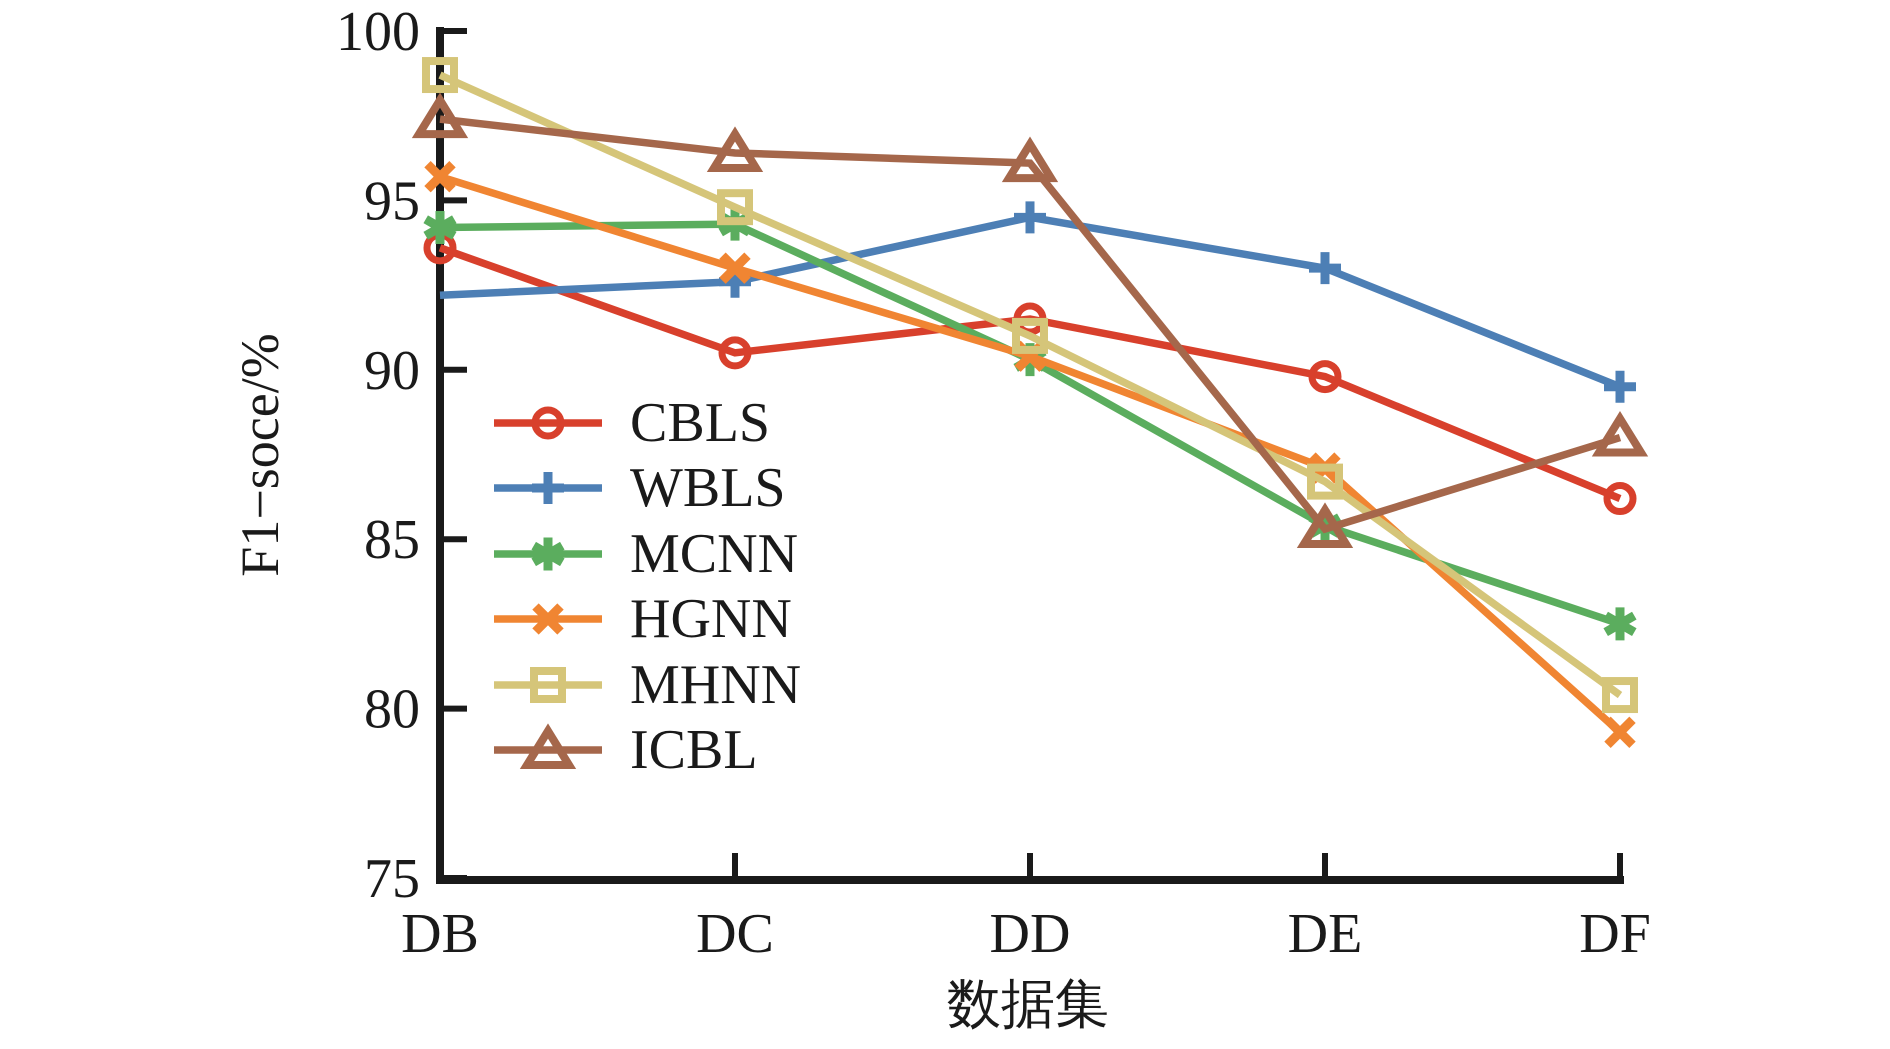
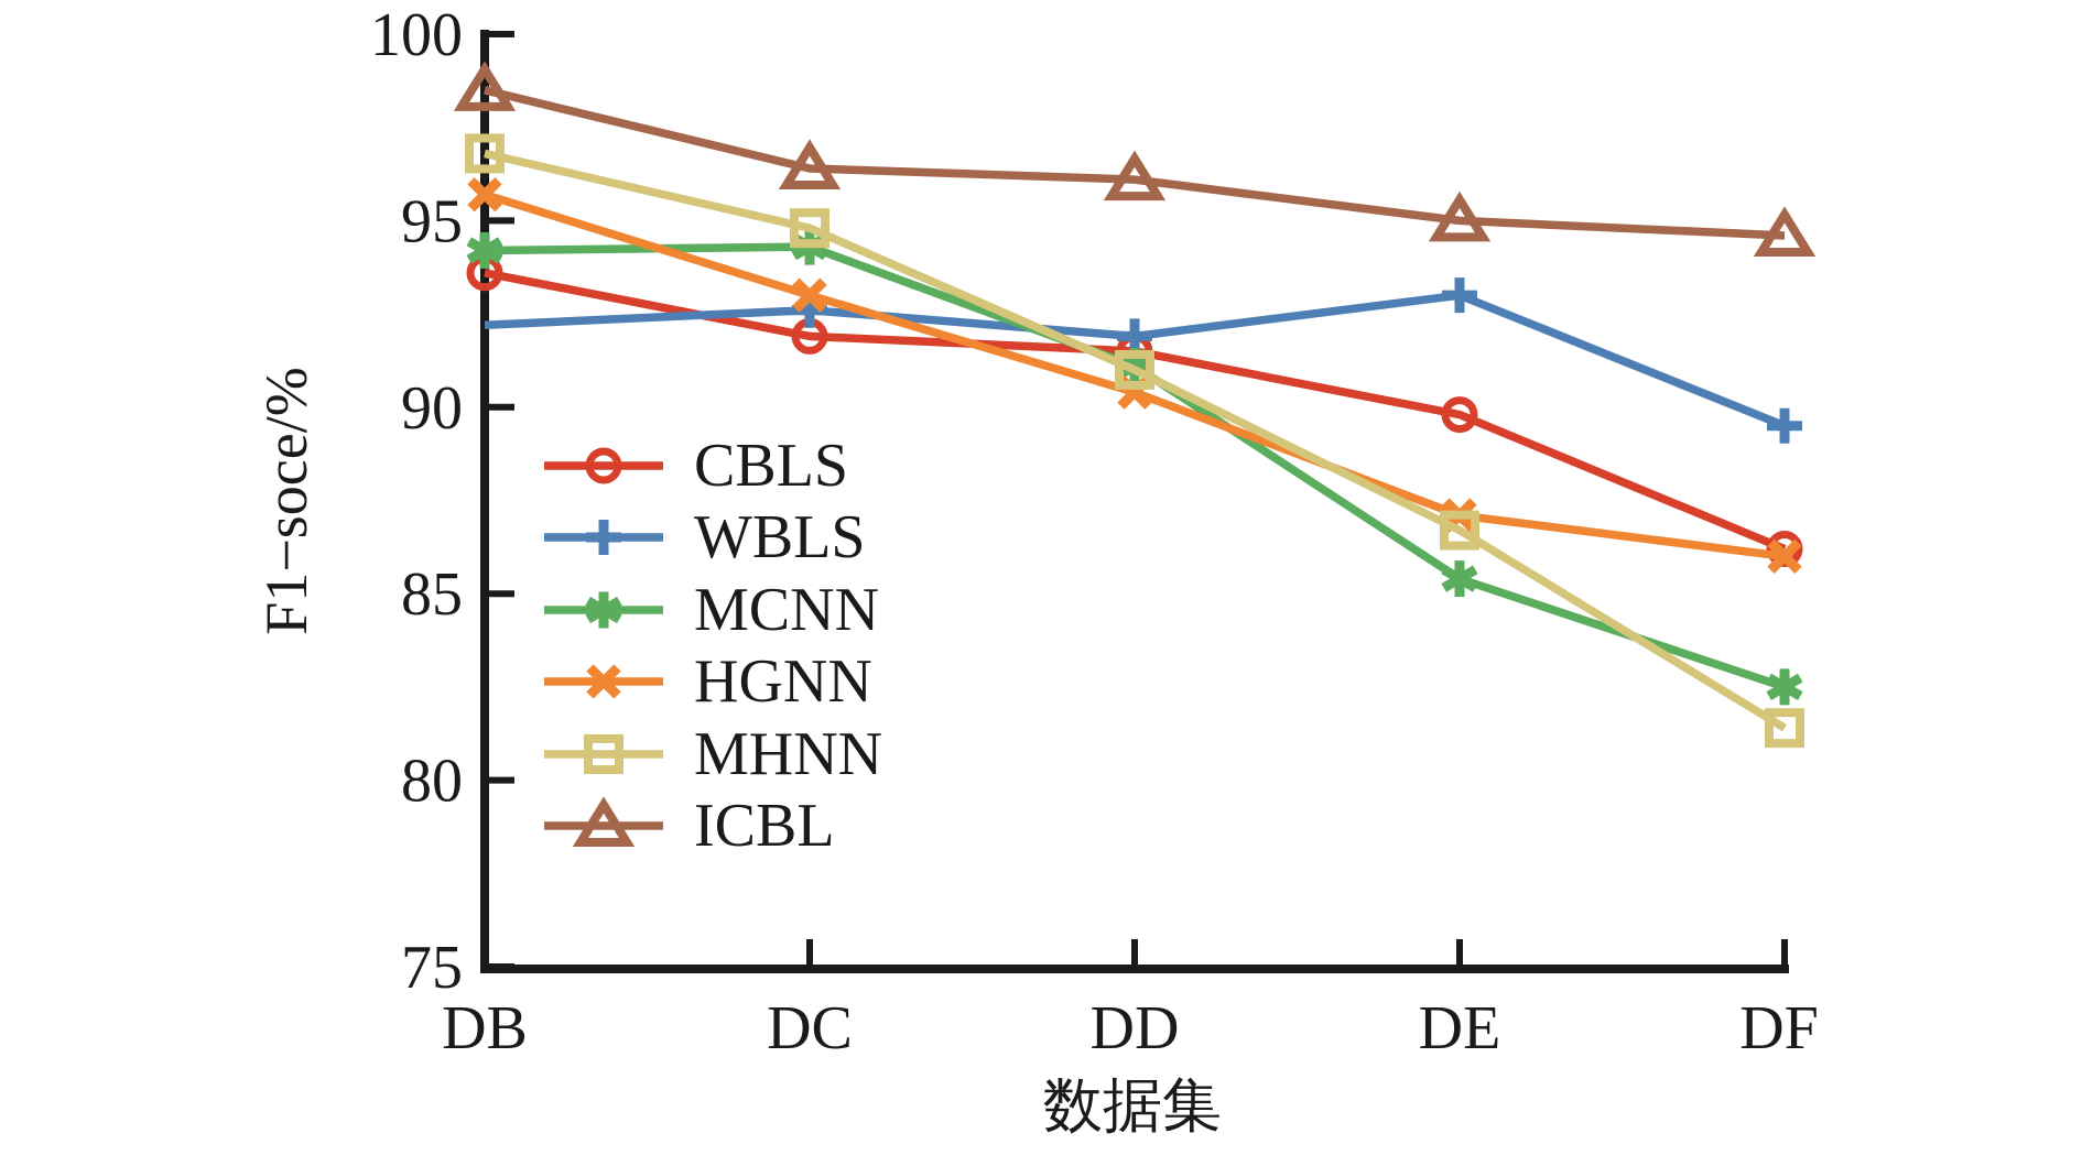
MHNN/DB: 98.7 -> 96.8
ICBL/DB: 97.4 -> 98.5
CBLS/DC: 90.5 -> 91.9
WBLS/DD: 94.5 -> 91.9
MCNN/DD: 90.3 -> 91.1
ICBL/DE: 85.3 -> 95.0
HGNN/DF: 79.3 -> 86.0
MHNN/DF: 80.4 -> 81.4
ICBL/DF: 88.0 -> 94.6
